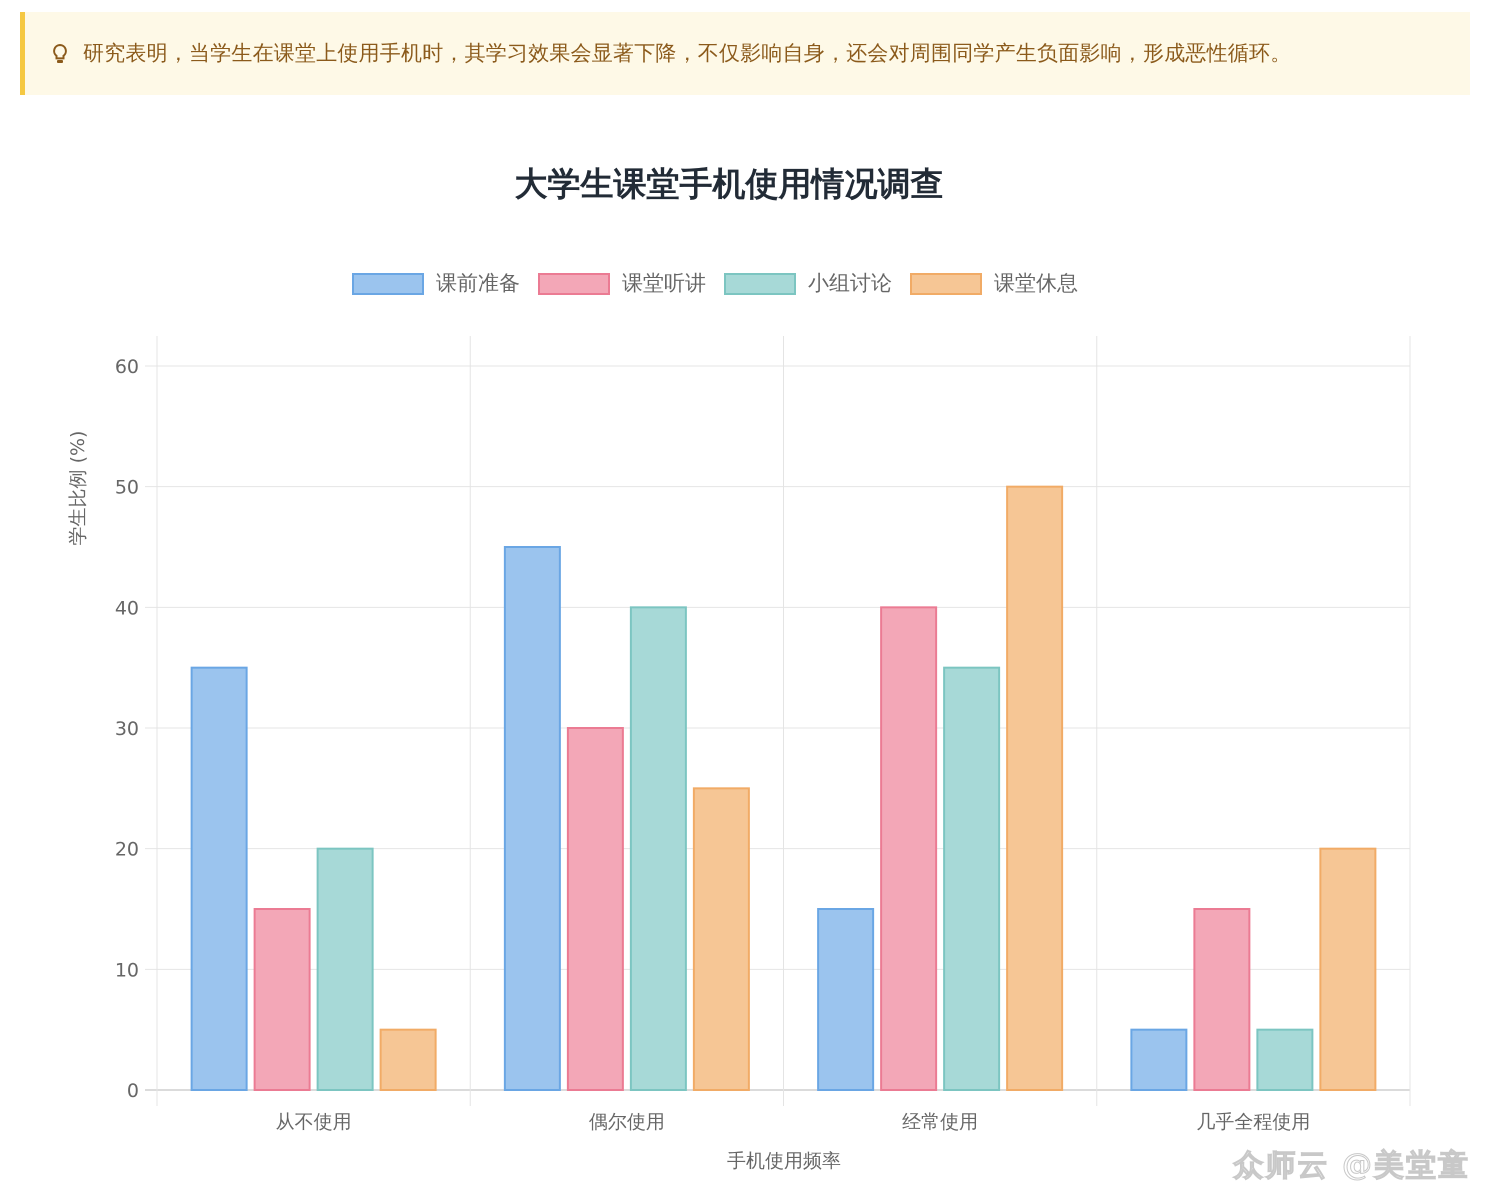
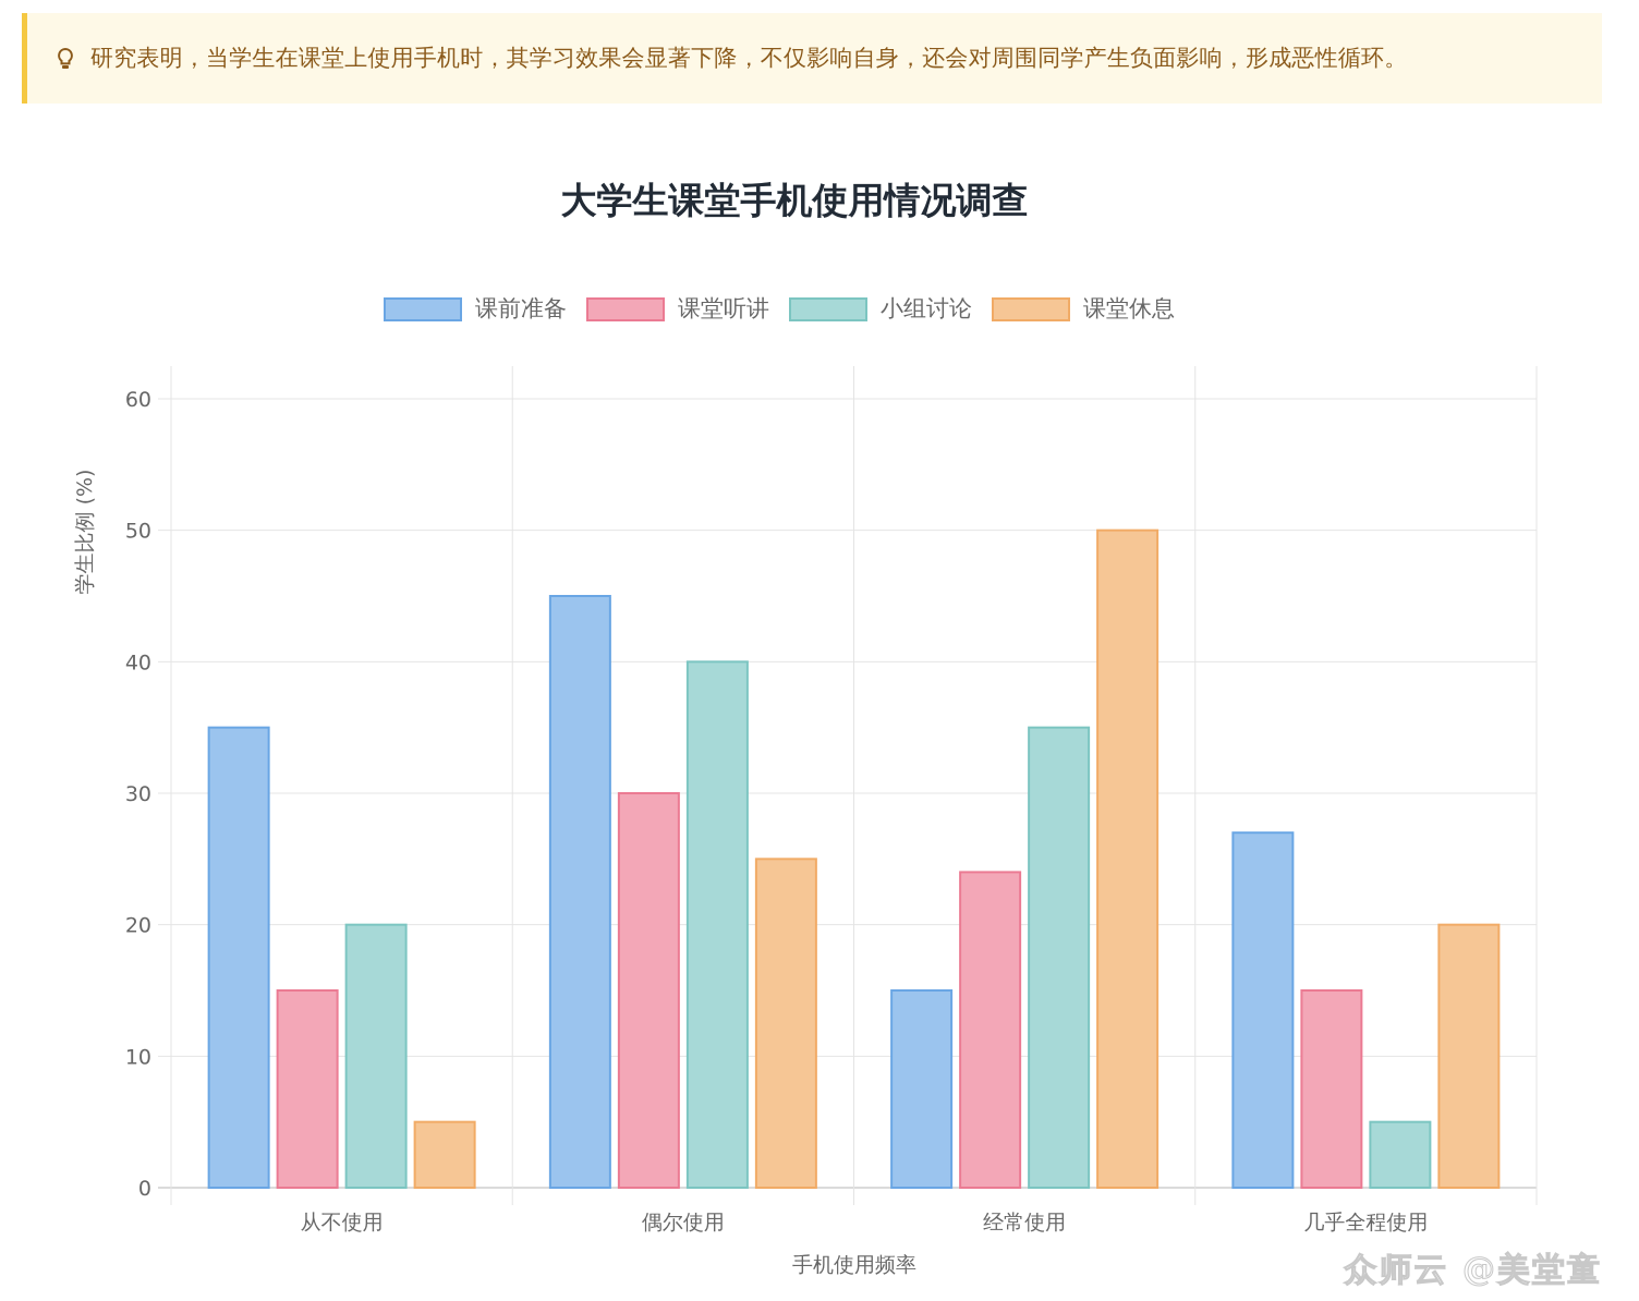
课堂听讲/经常使用: 40 -> 24
课前准备/几乎全程使用: 5 -> 27
